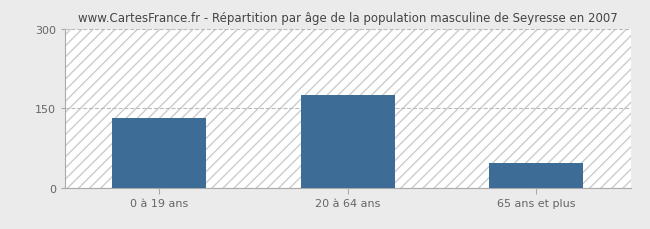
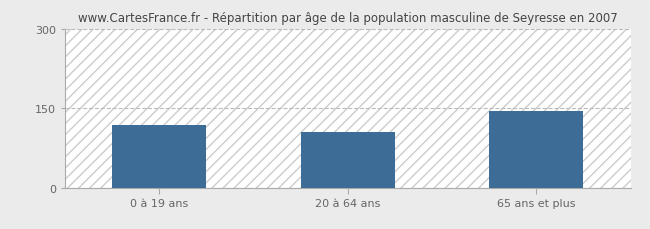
0 à 19 ans: 131 -> 118
20 à 64 ans: 175 -> 106
65 ans et plus: 47 -> 144
